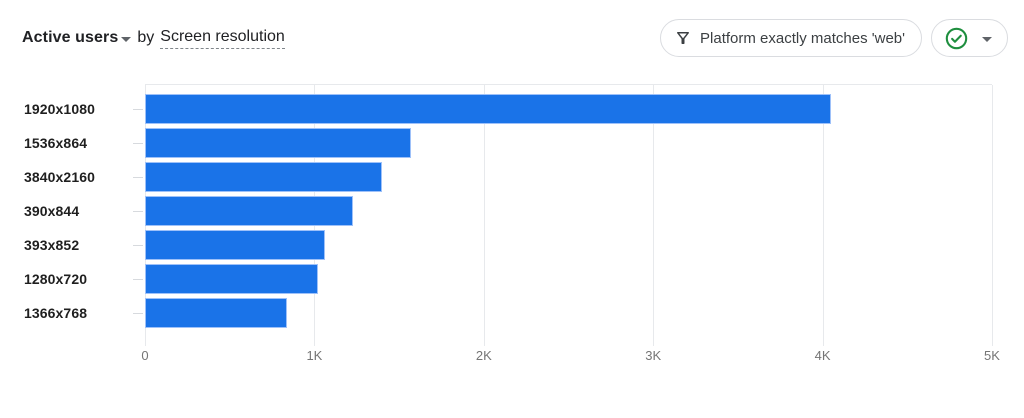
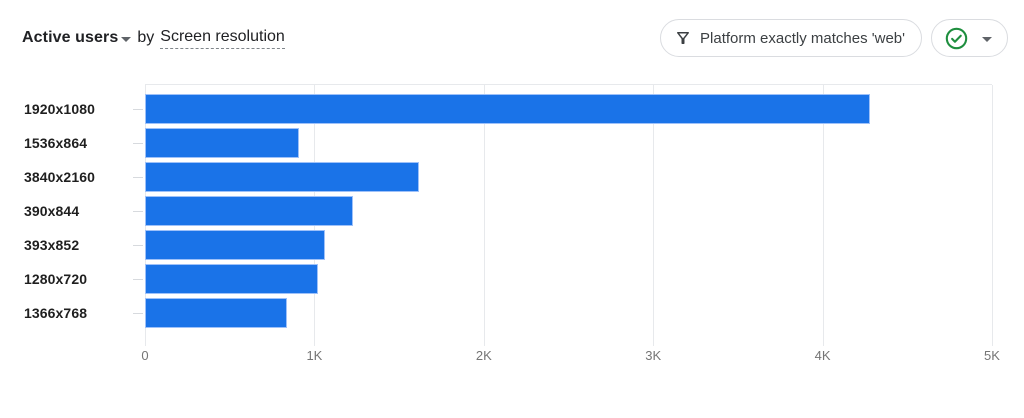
1920x1080: 4.05K -> 4.28K
1536x864: 1.57K -> 0.91K
3840x2160: 1.40K -> 1.62K
